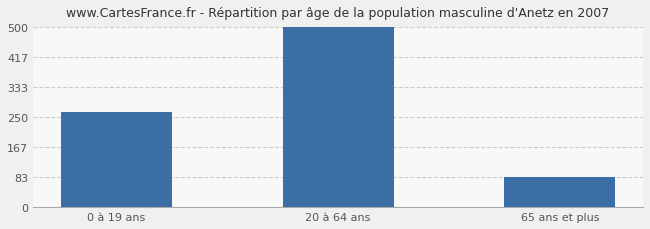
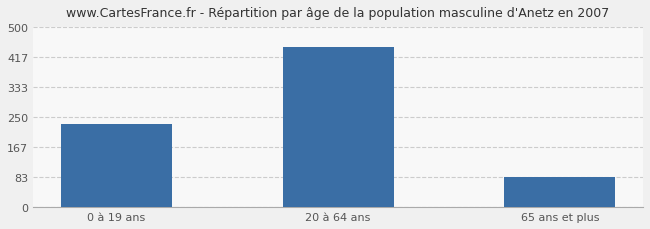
0 à 19 ans: 265 -> 230
20 à 64 ans: 500 -> 445
